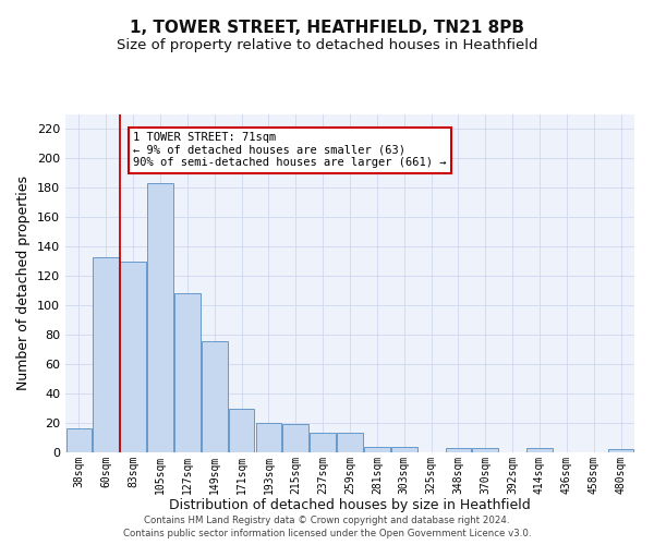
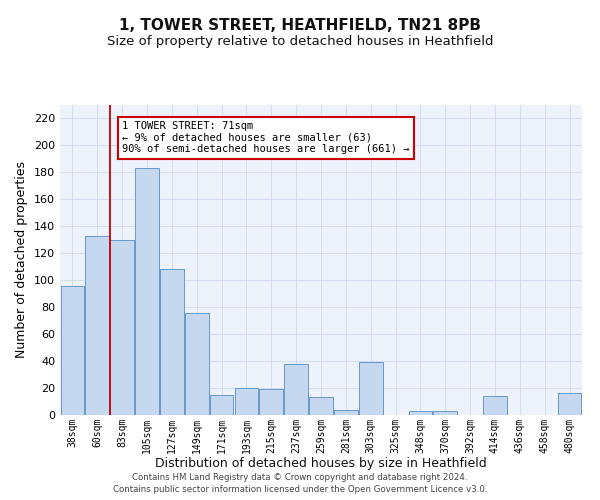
38sqm: 16 -> 96
171sqm: 30 -> 15
237sqm: 13 -> 38
303sqm: 4 -> 39
414sqm: 3 -> 14
480sqm: 2 -> 16
